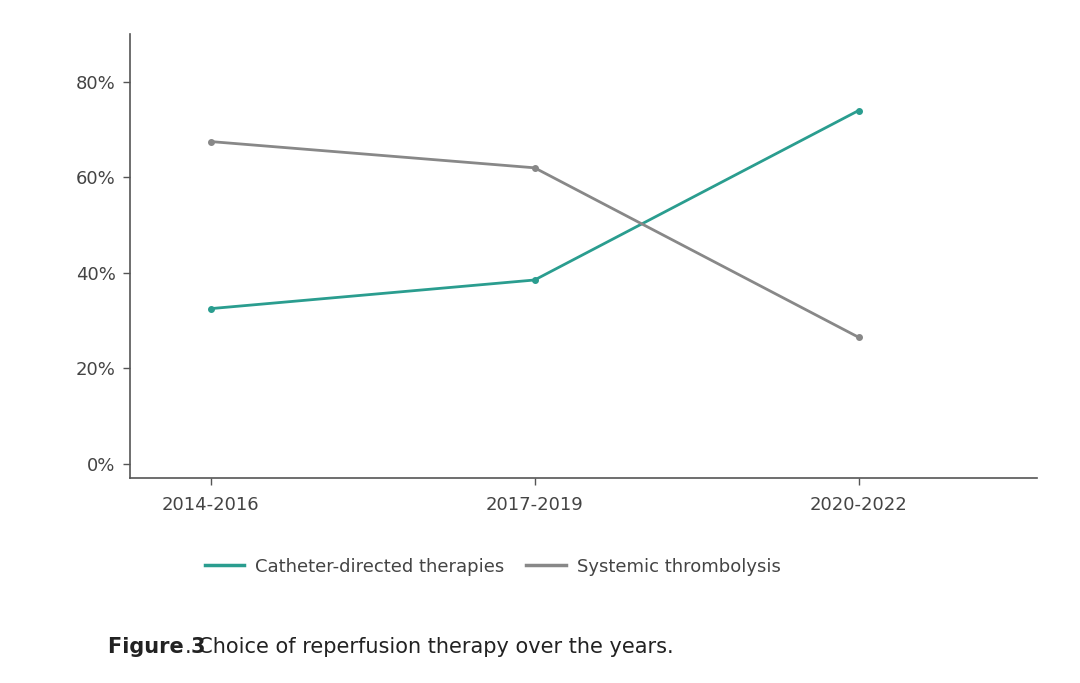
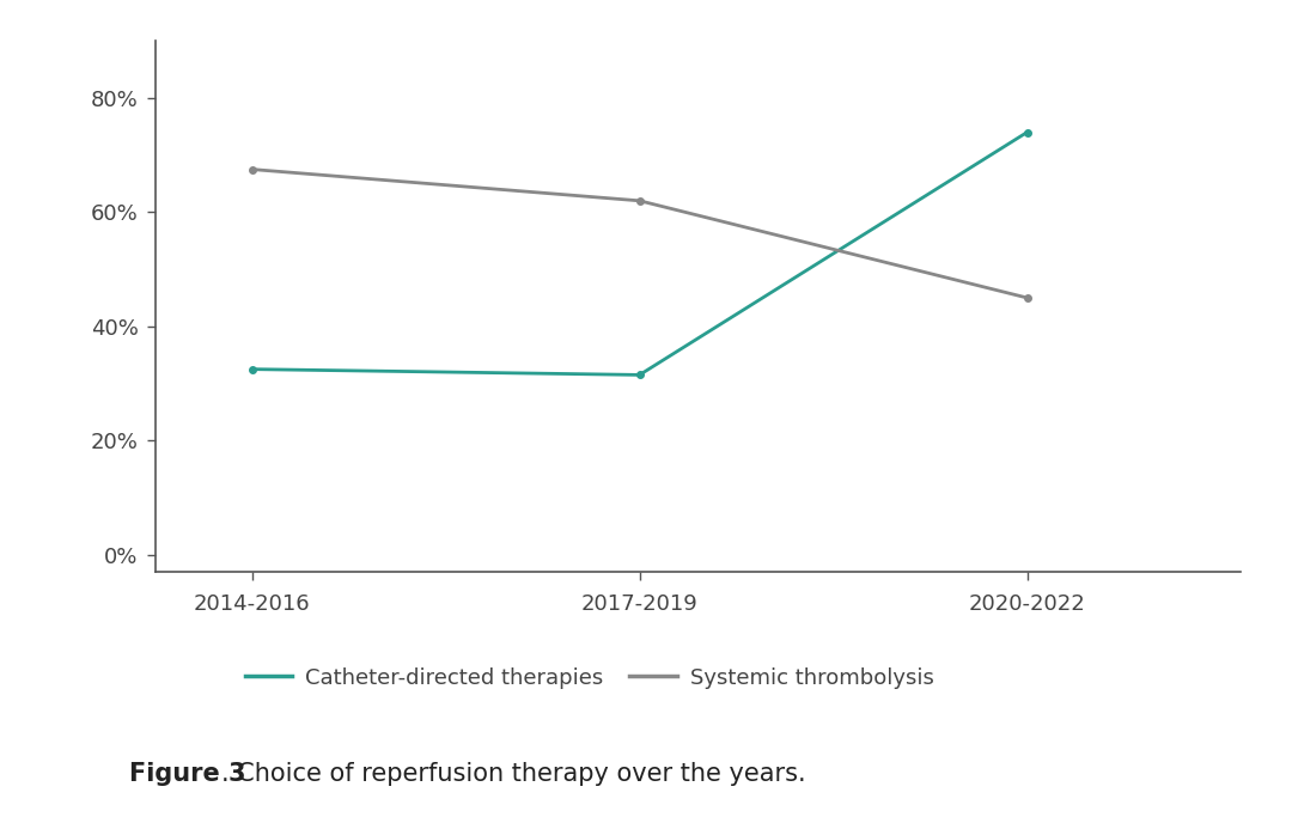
Catheter-directed therapies/2017-2019: 38.5% -> 31.5%
Systemic thrombolysis/2020-2022: 26.5% -> 45.0%
